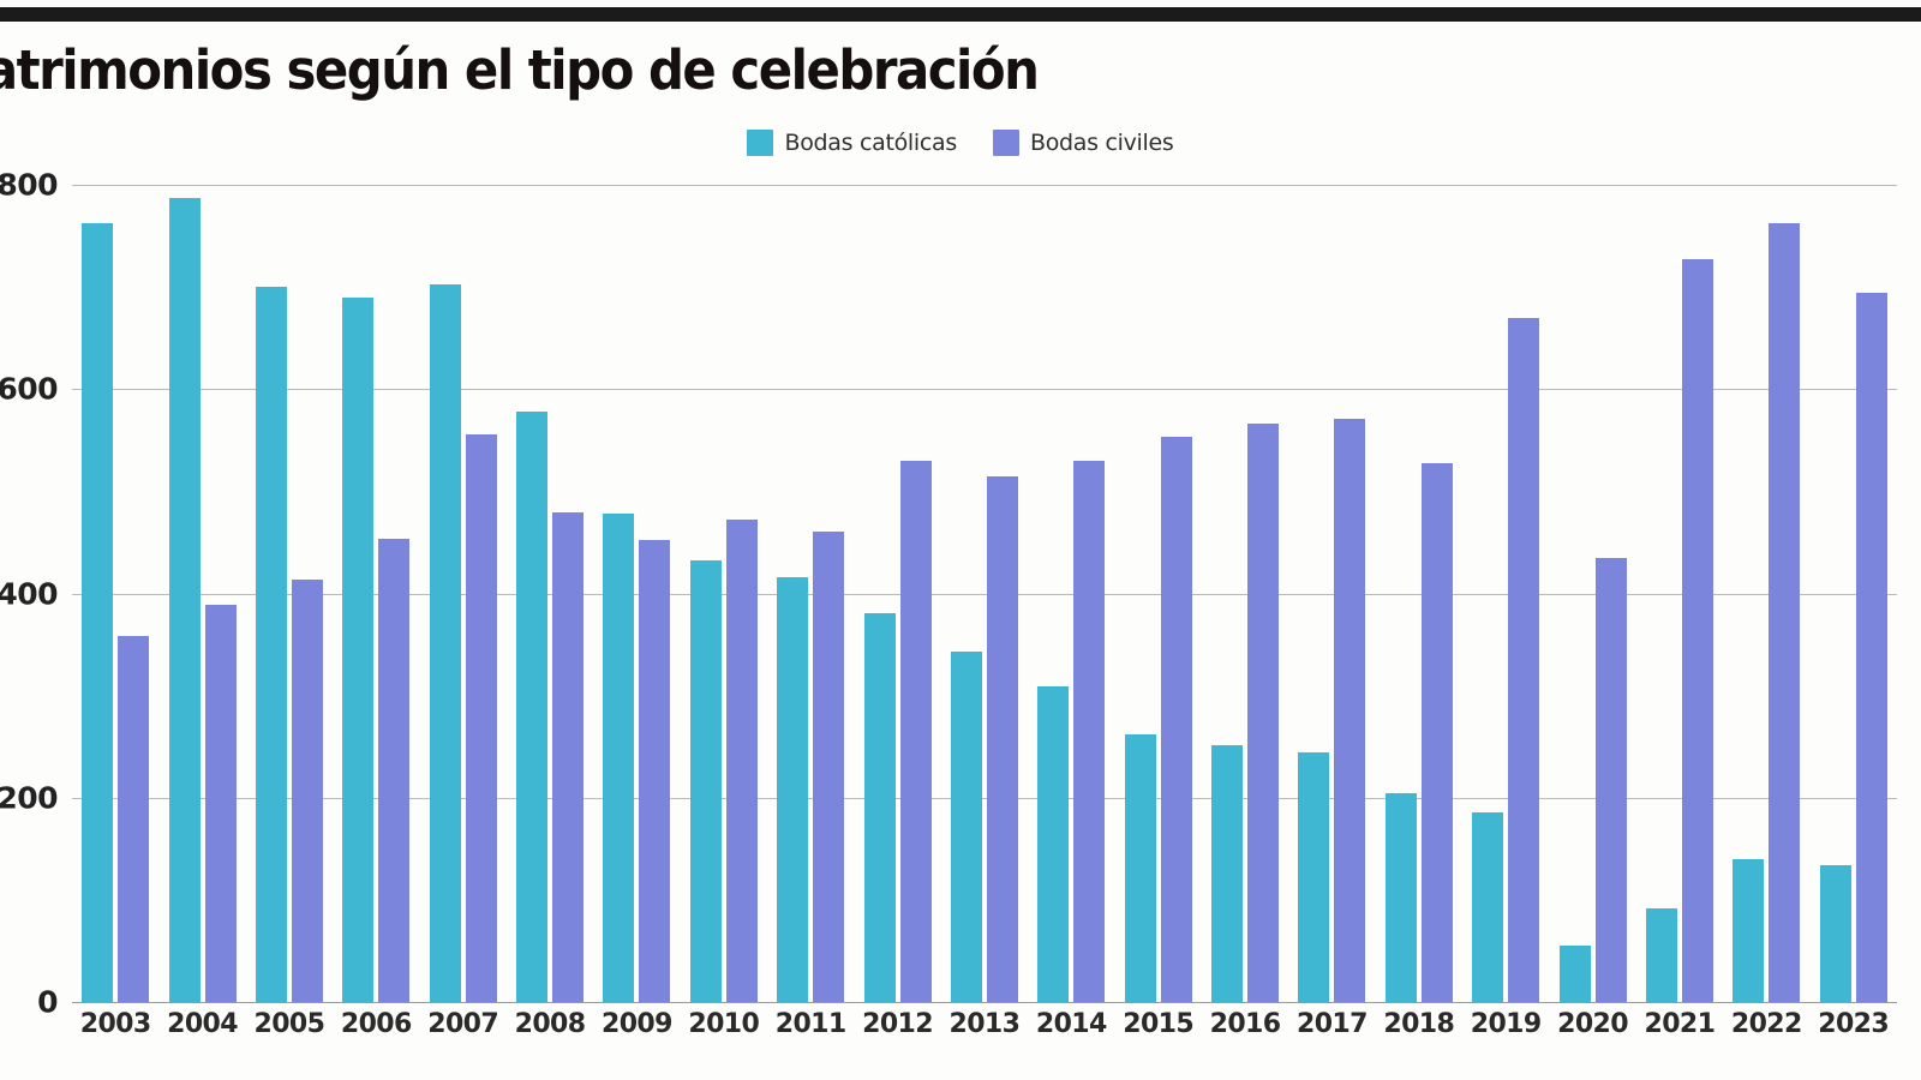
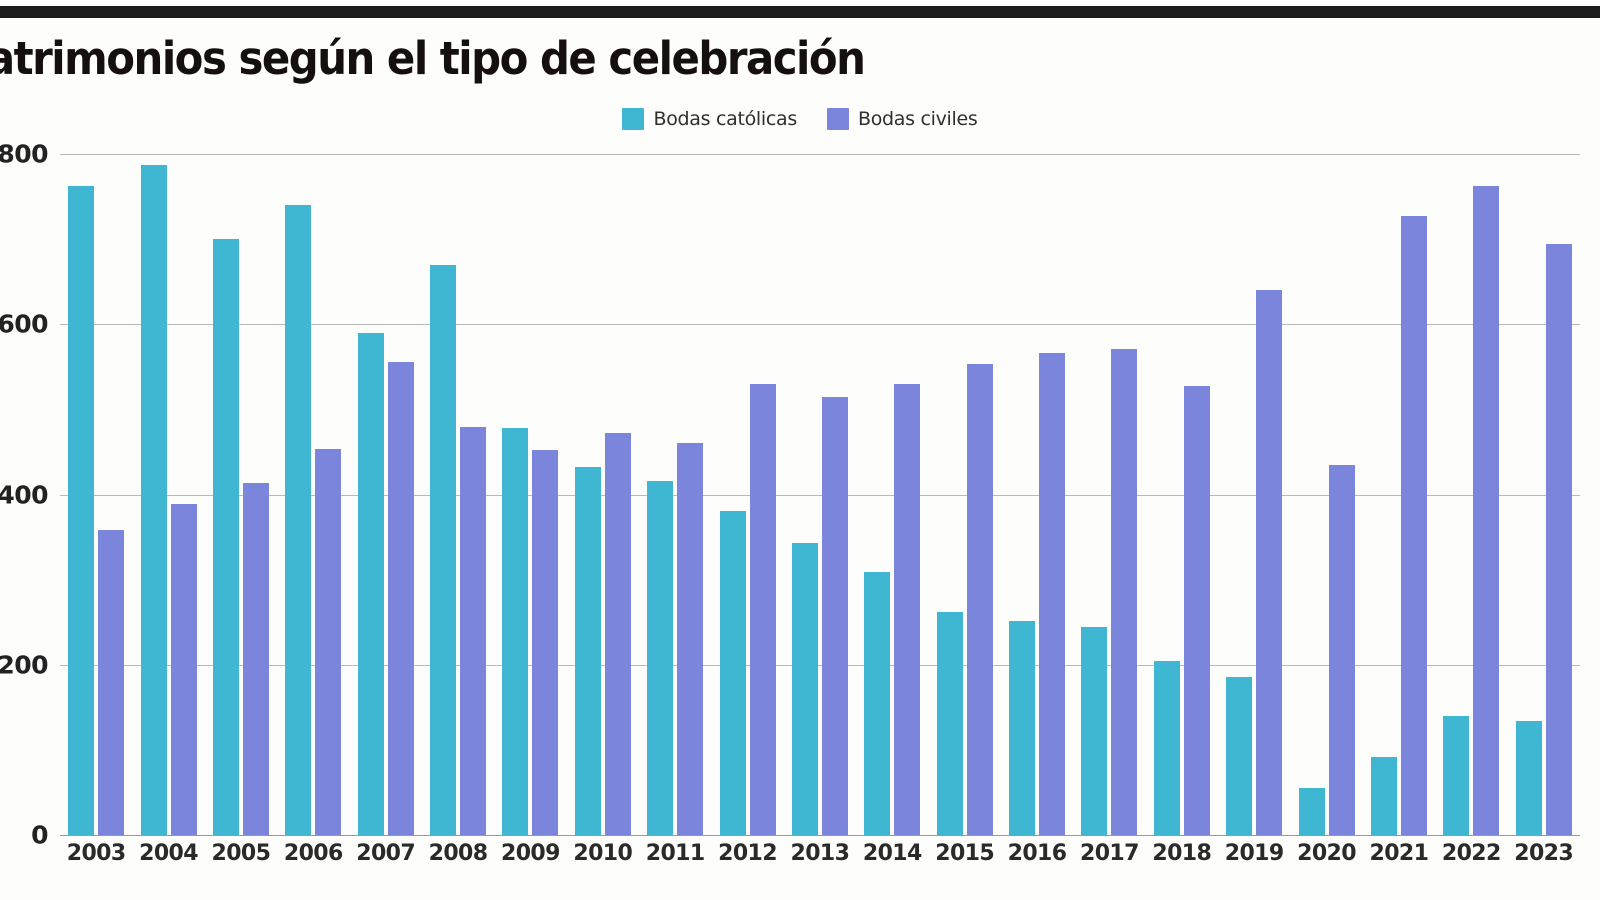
Bodas católicas/2006: 690 -> 740
Bodas católicas/2007: 700 -> 590
Bodas católicas/2008: 580 -> 670
Bodas civiles/2019: 670 -> 640
